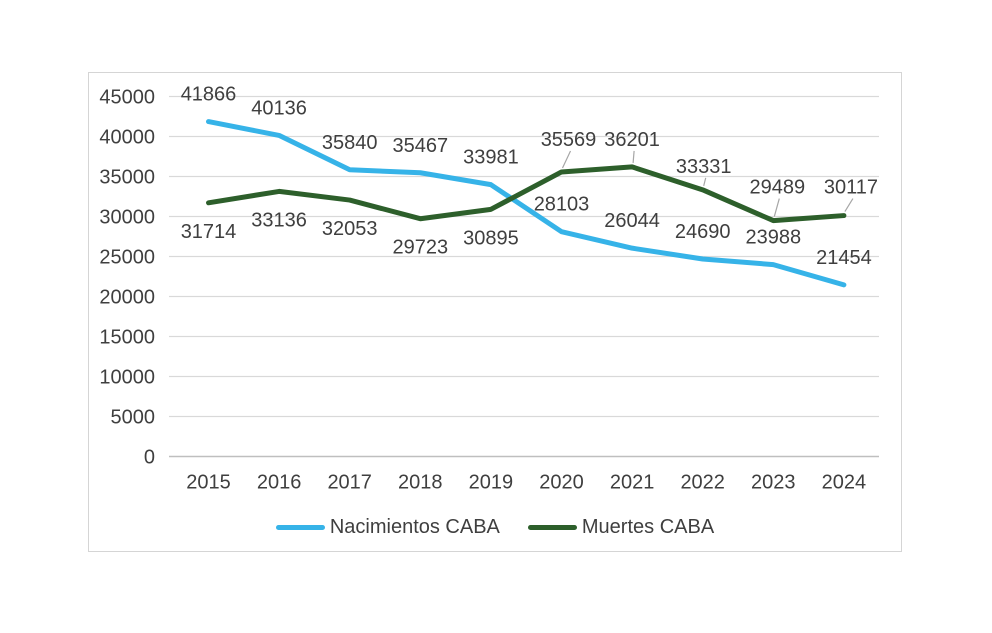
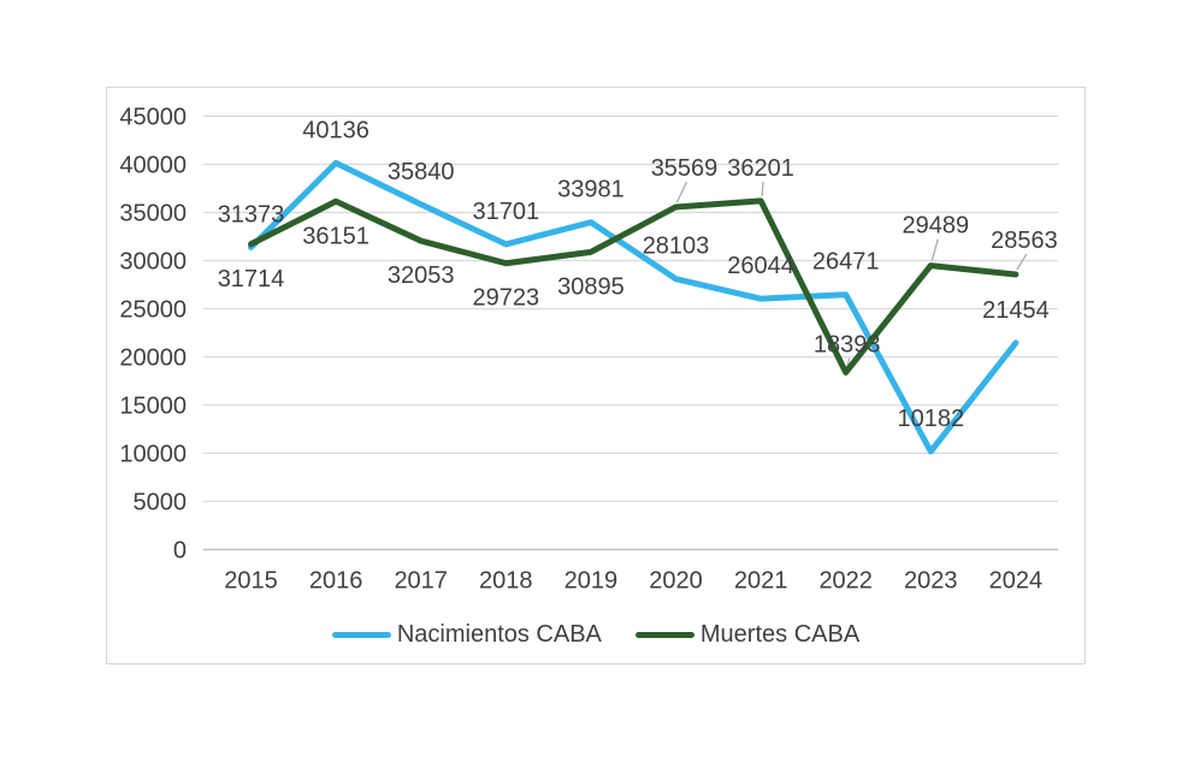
Nacimientos CABA/2015: 41866 -> 31373
Muertes CABA/2016: 33136 -> 36151
Nacimientos CABA/2018: 35467 -> 31701
Nacimientos CABA/2022: 24690 -> 26471
Muertes CABA/2022: 33331 -> 18393
Nacimientos CABA/2023: 23988 -> 10182
Muertes CABA/2024: 30117 -> 28563
